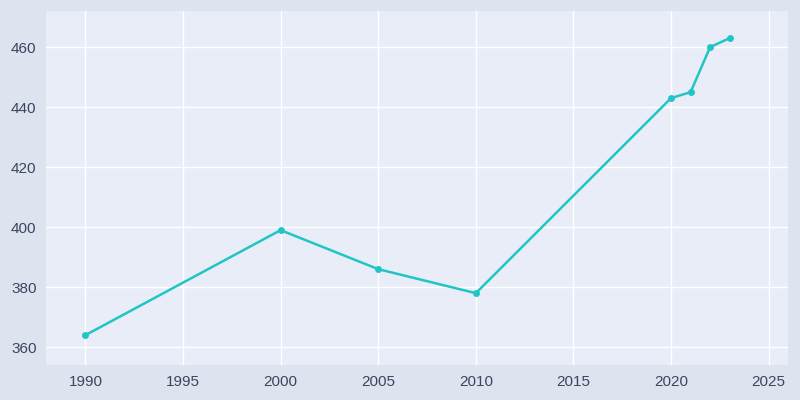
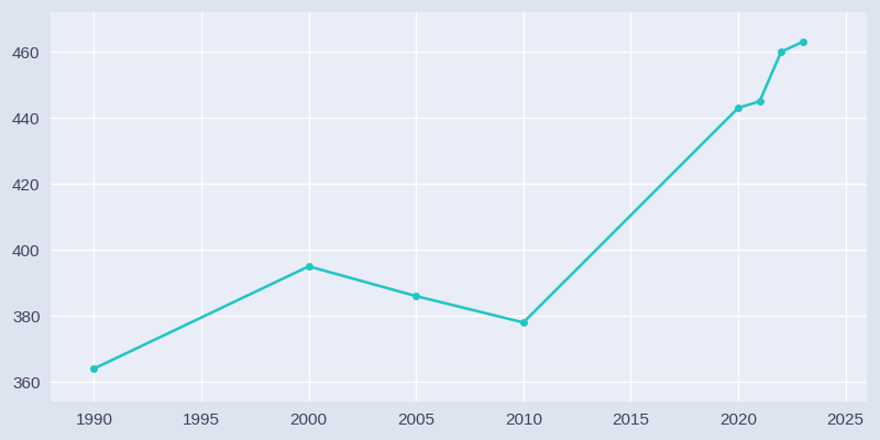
2000: 399 -> 395
